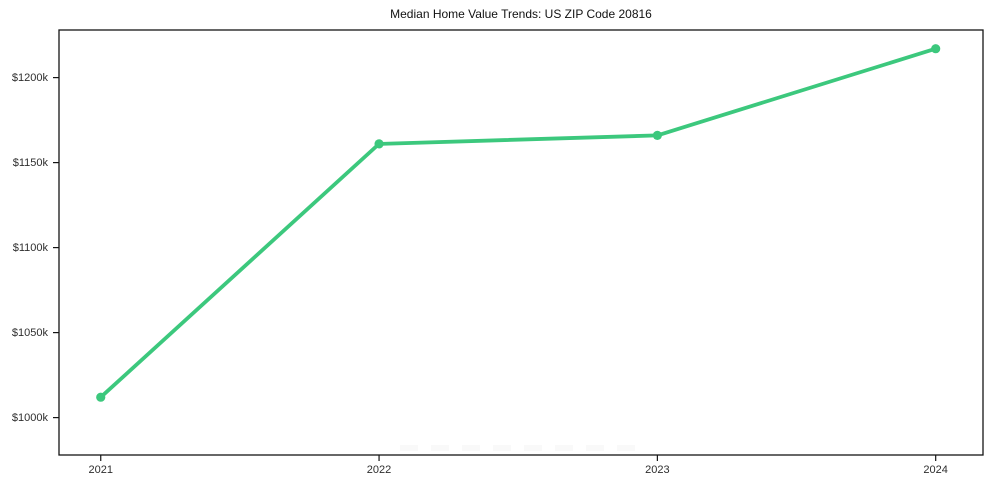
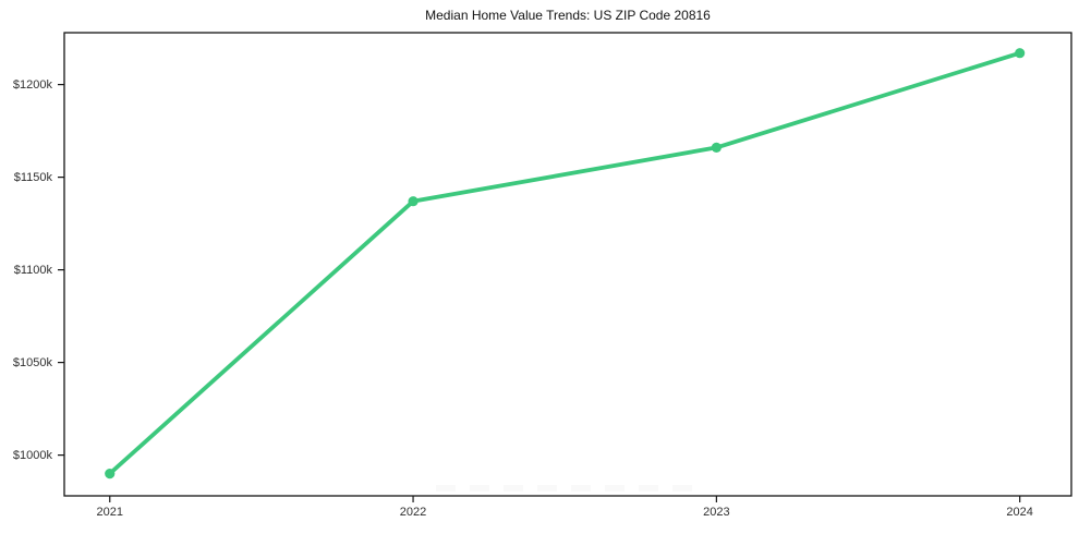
2021: $1012k -> $990k
2022: $1161k -> $1137k
